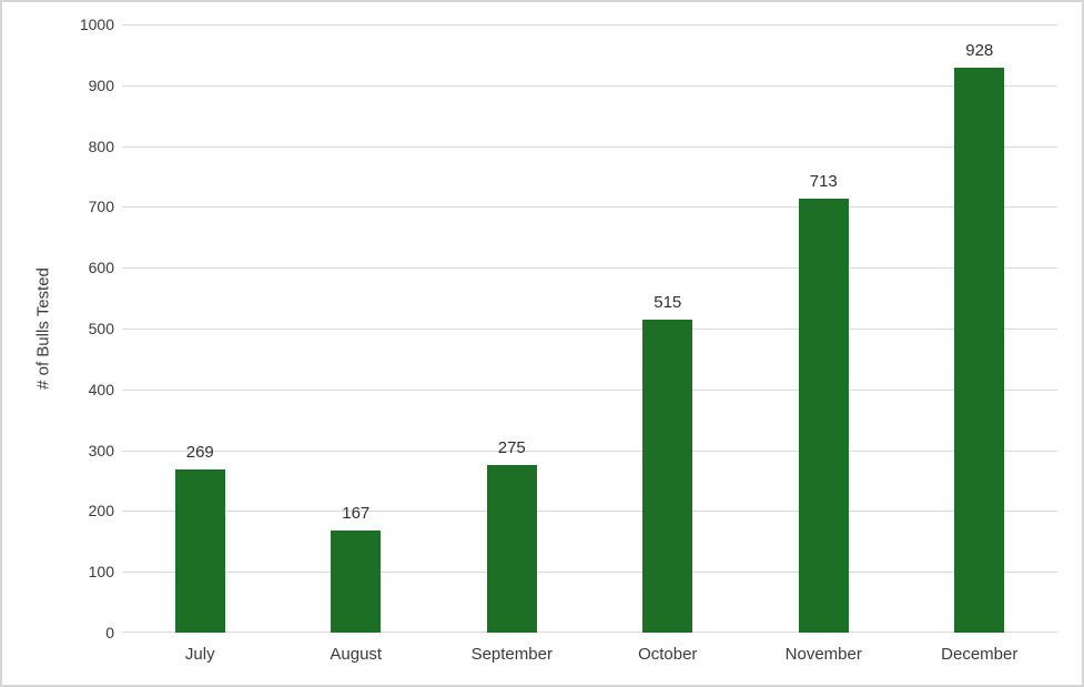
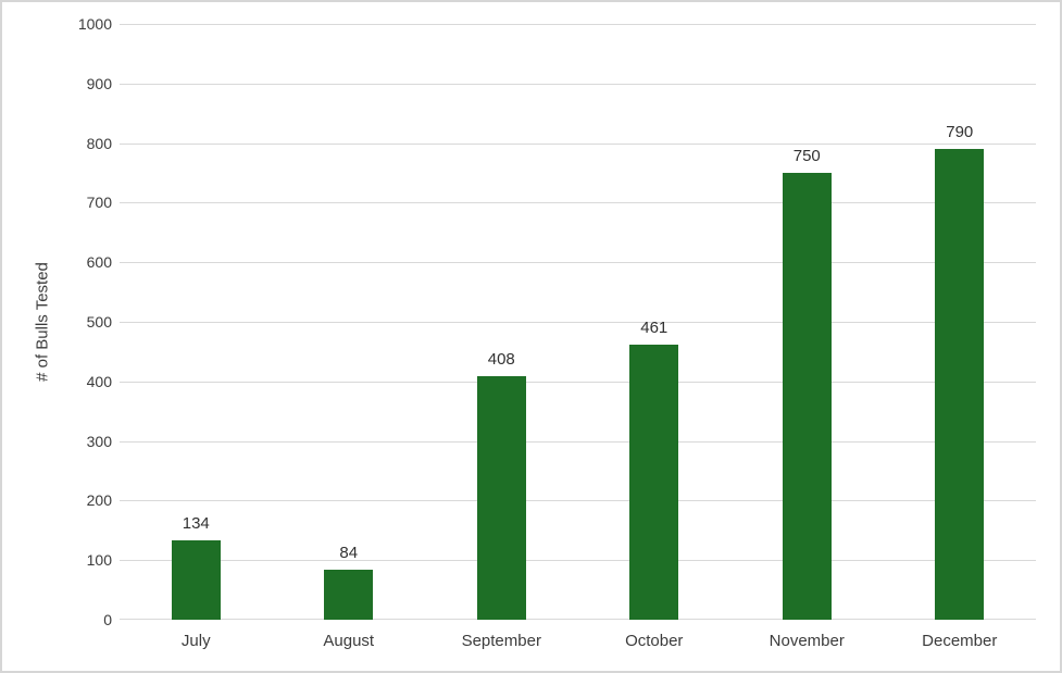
July: 269 -> 134
August: 167 -> 84
September: 275 -> 408
October: 515 -> 461
November: 713 -> 750
December: 928 -> 790
